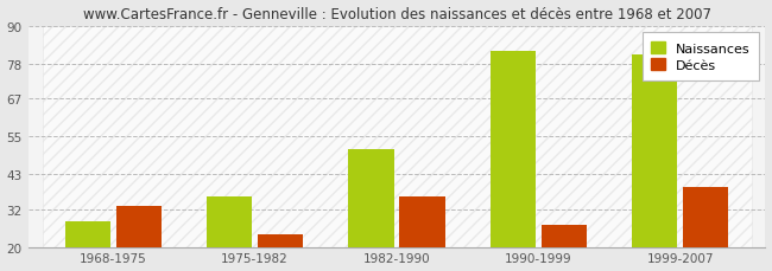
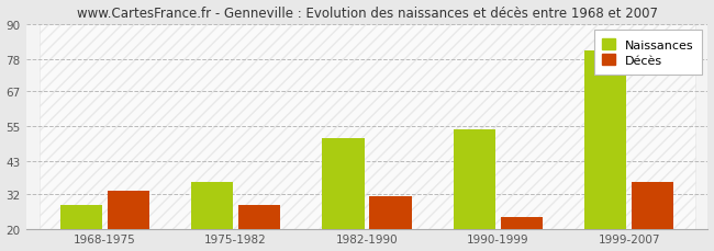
Décès/1975-1982: 24 -> 28
Décès/1982-1990: 36 -> 31
Naissances/1990-1999: 82 -> 54
Décès/1990-1999: 27 -> 24
Décès/1999-2007: 39 -> 36
